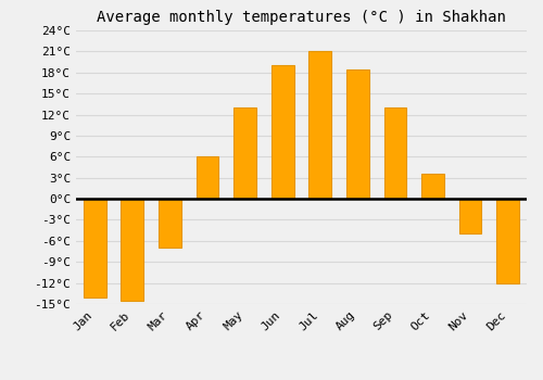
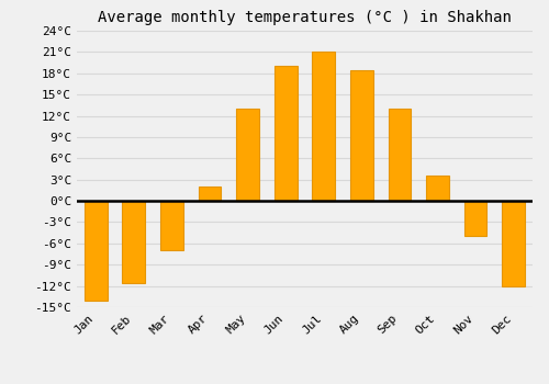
Feb: -14.5°C -> -11.6°C
Apr: 6.0°C -> 2.0°C
